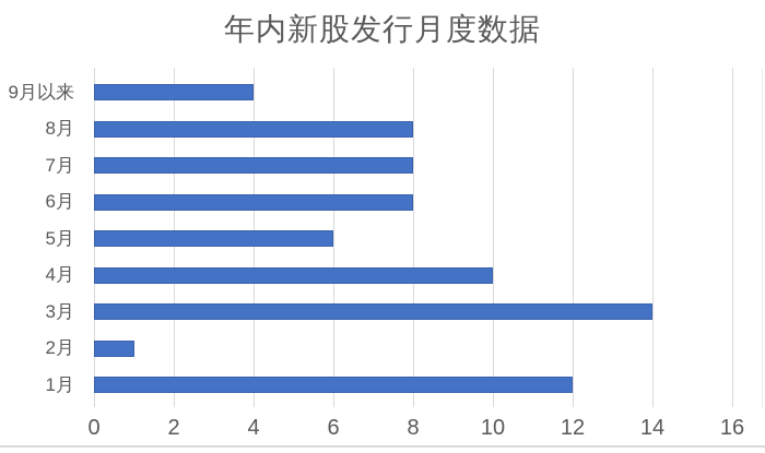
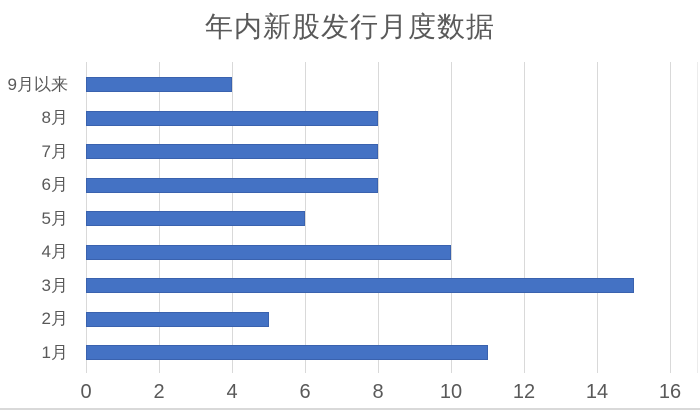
3月: 14 -> 15
2月: 1 -> 5
1月: 12 -> 11
